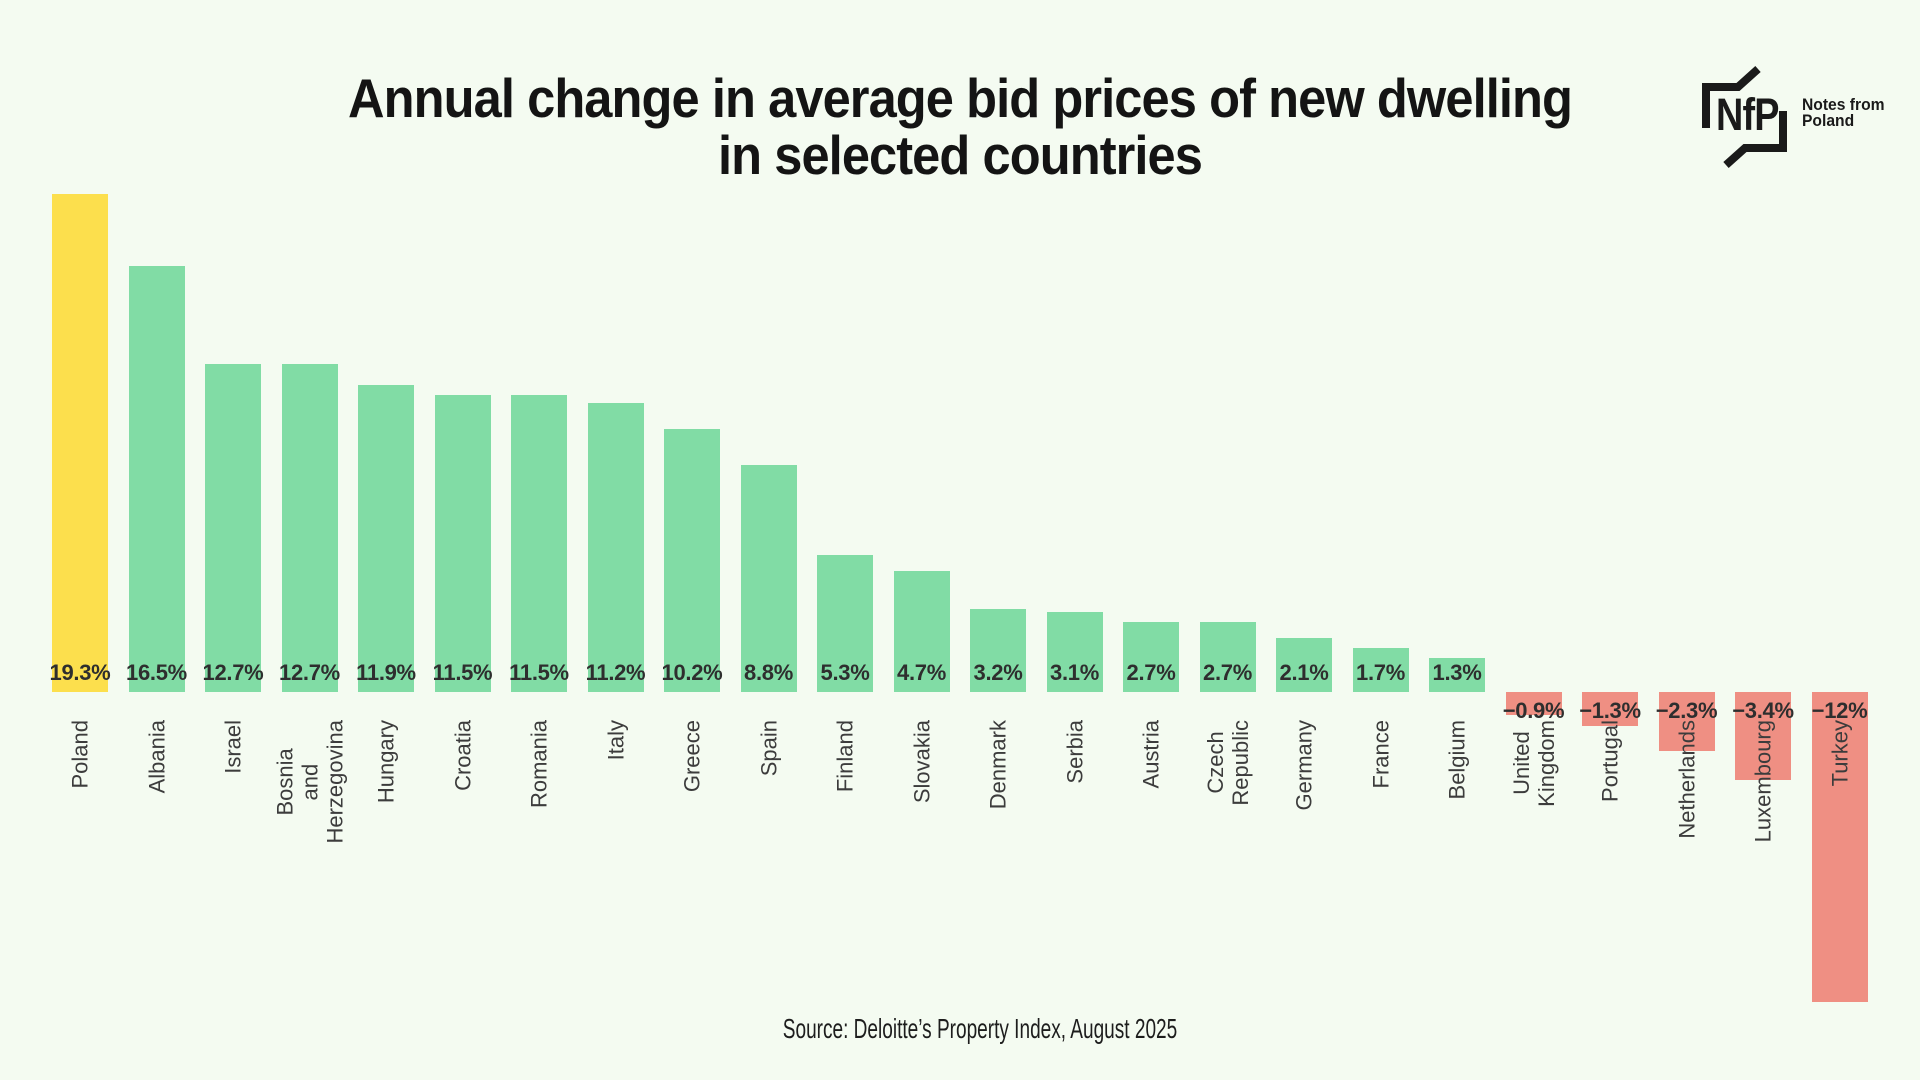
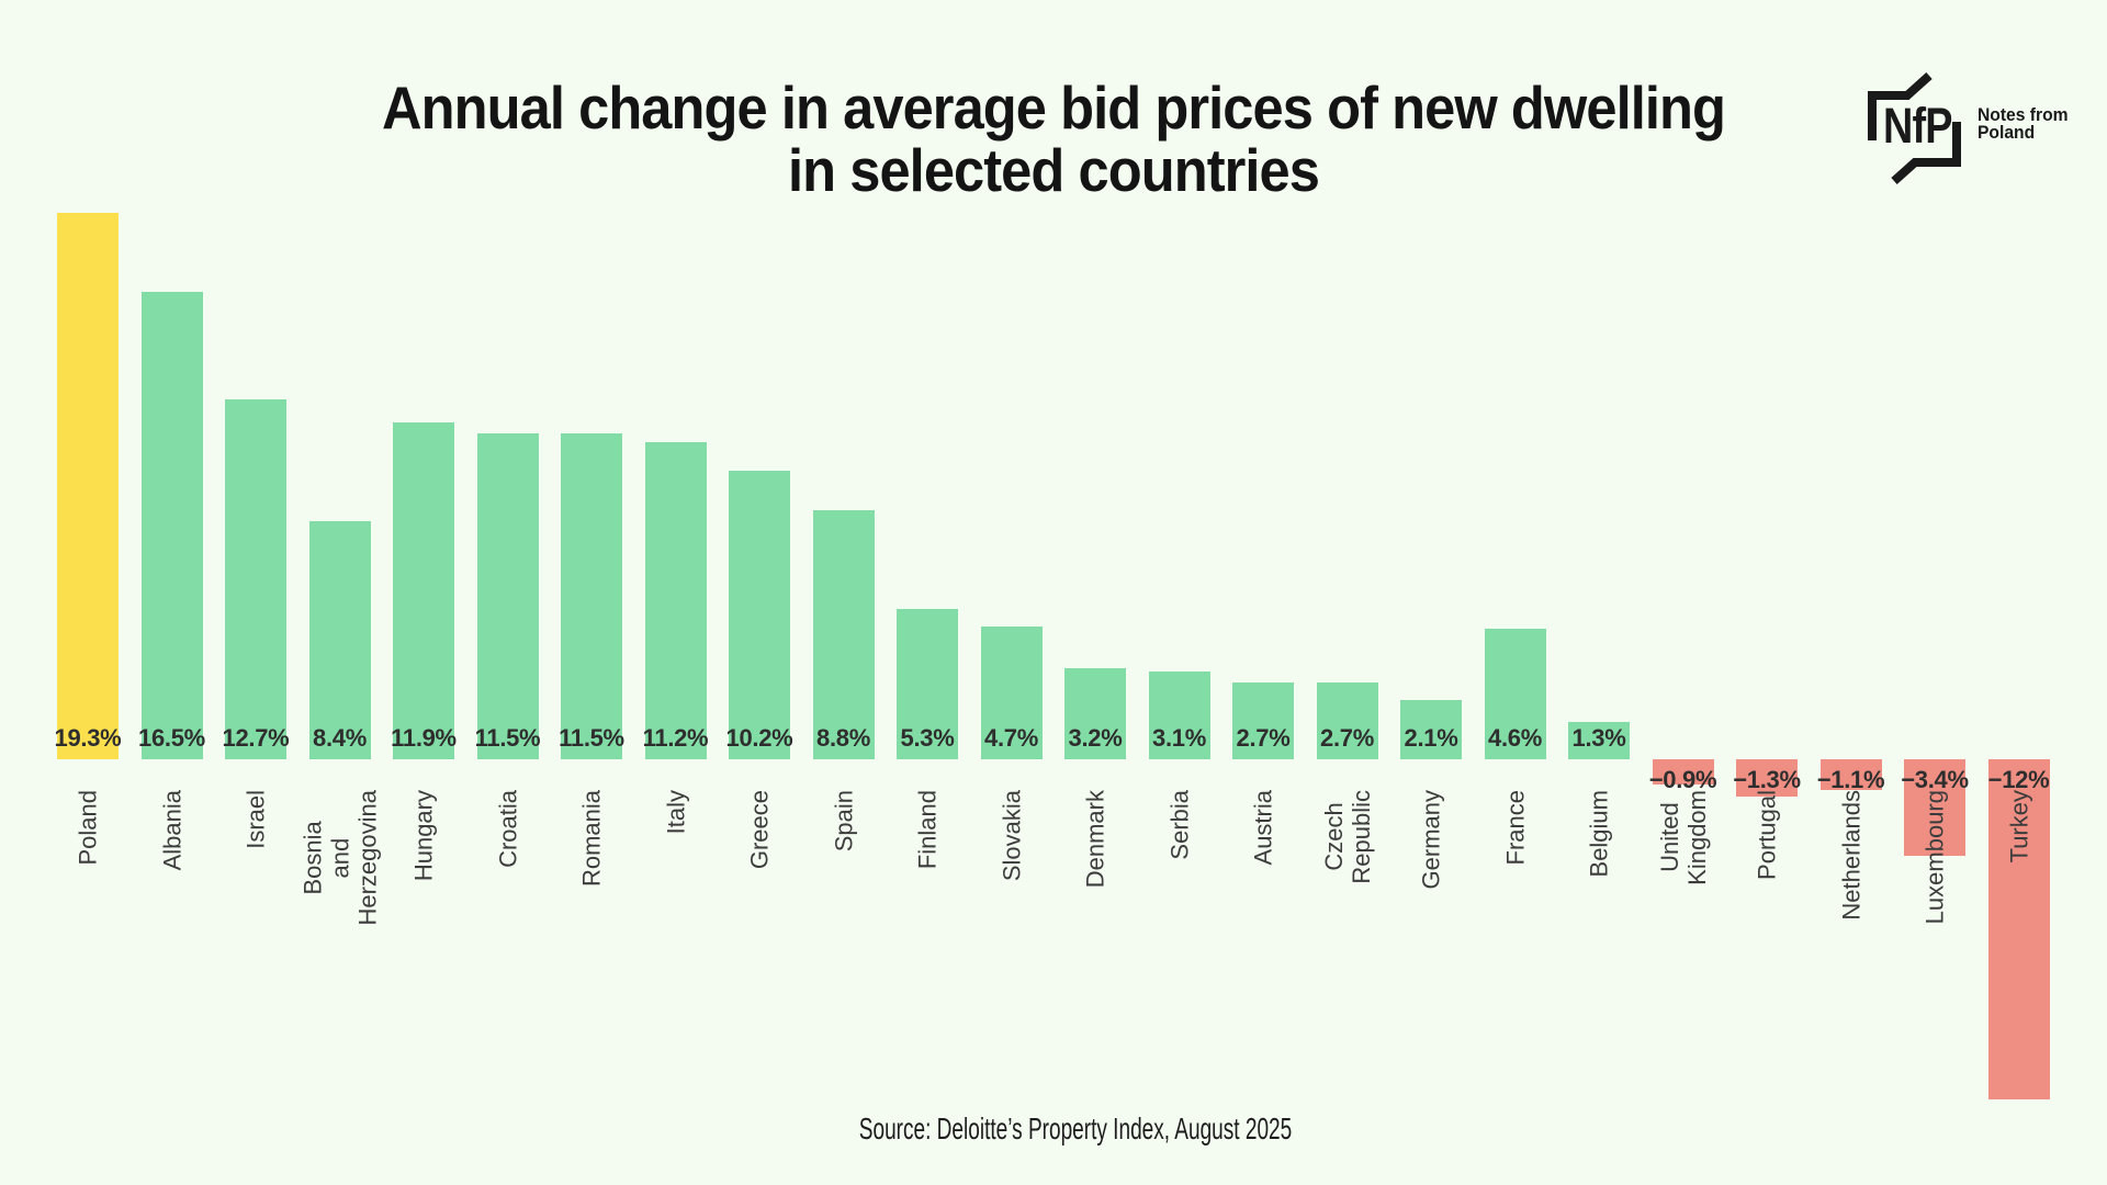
Bosnia and Herzegovina: 12.7% -> 8.4%
France: 1.7% -> 4.6%
Netherlands: −2.3% -> −1.1%
